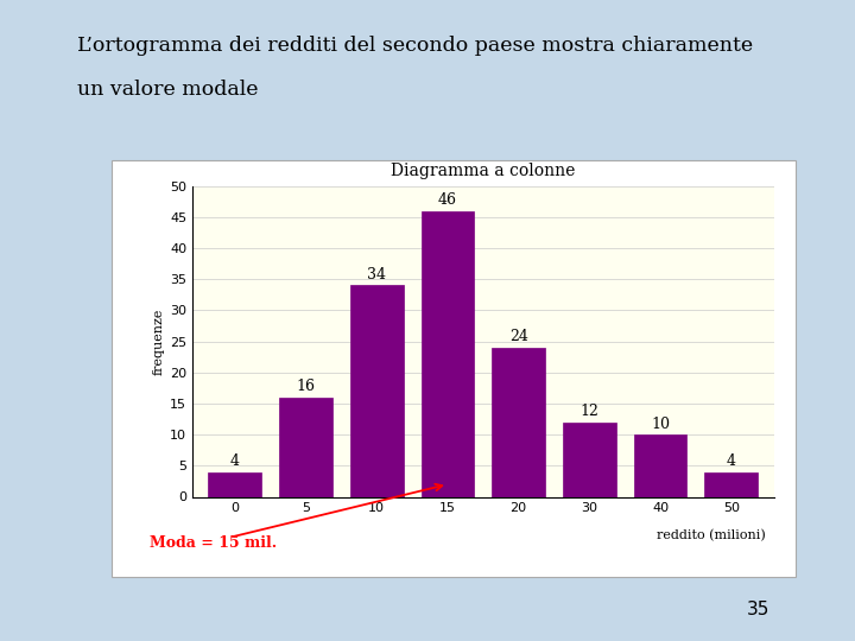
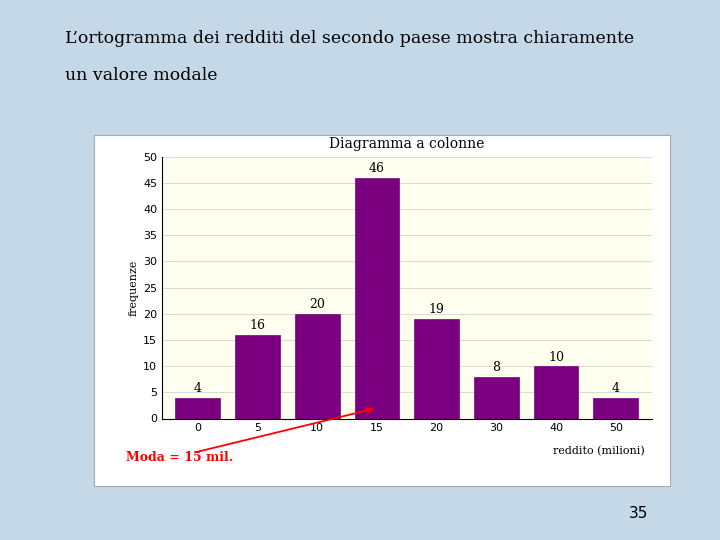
10: 34 -> 20
20: 24 -> 19
30: 12 -> 8
